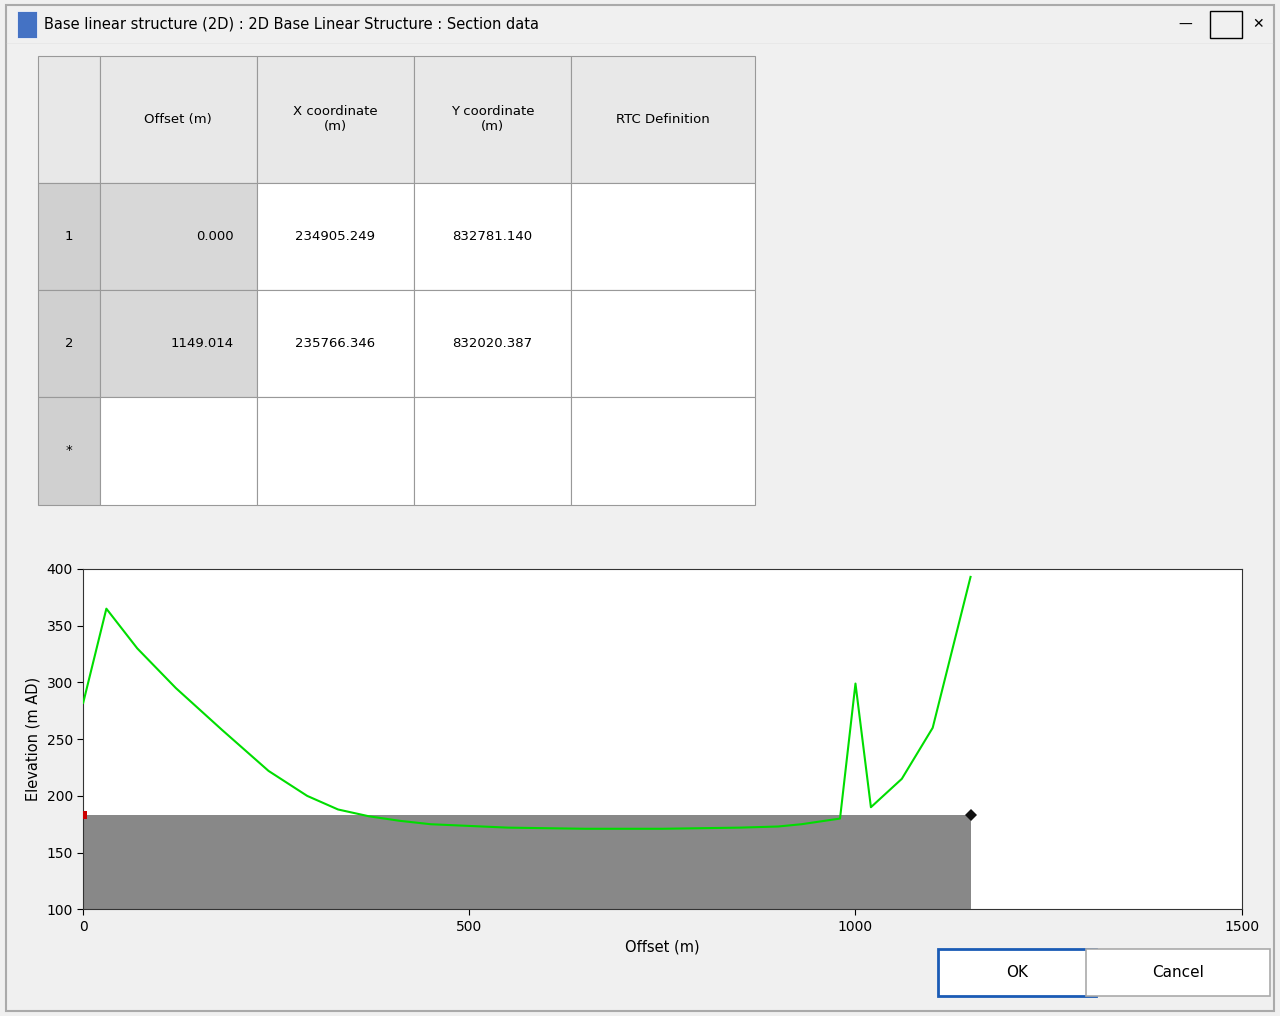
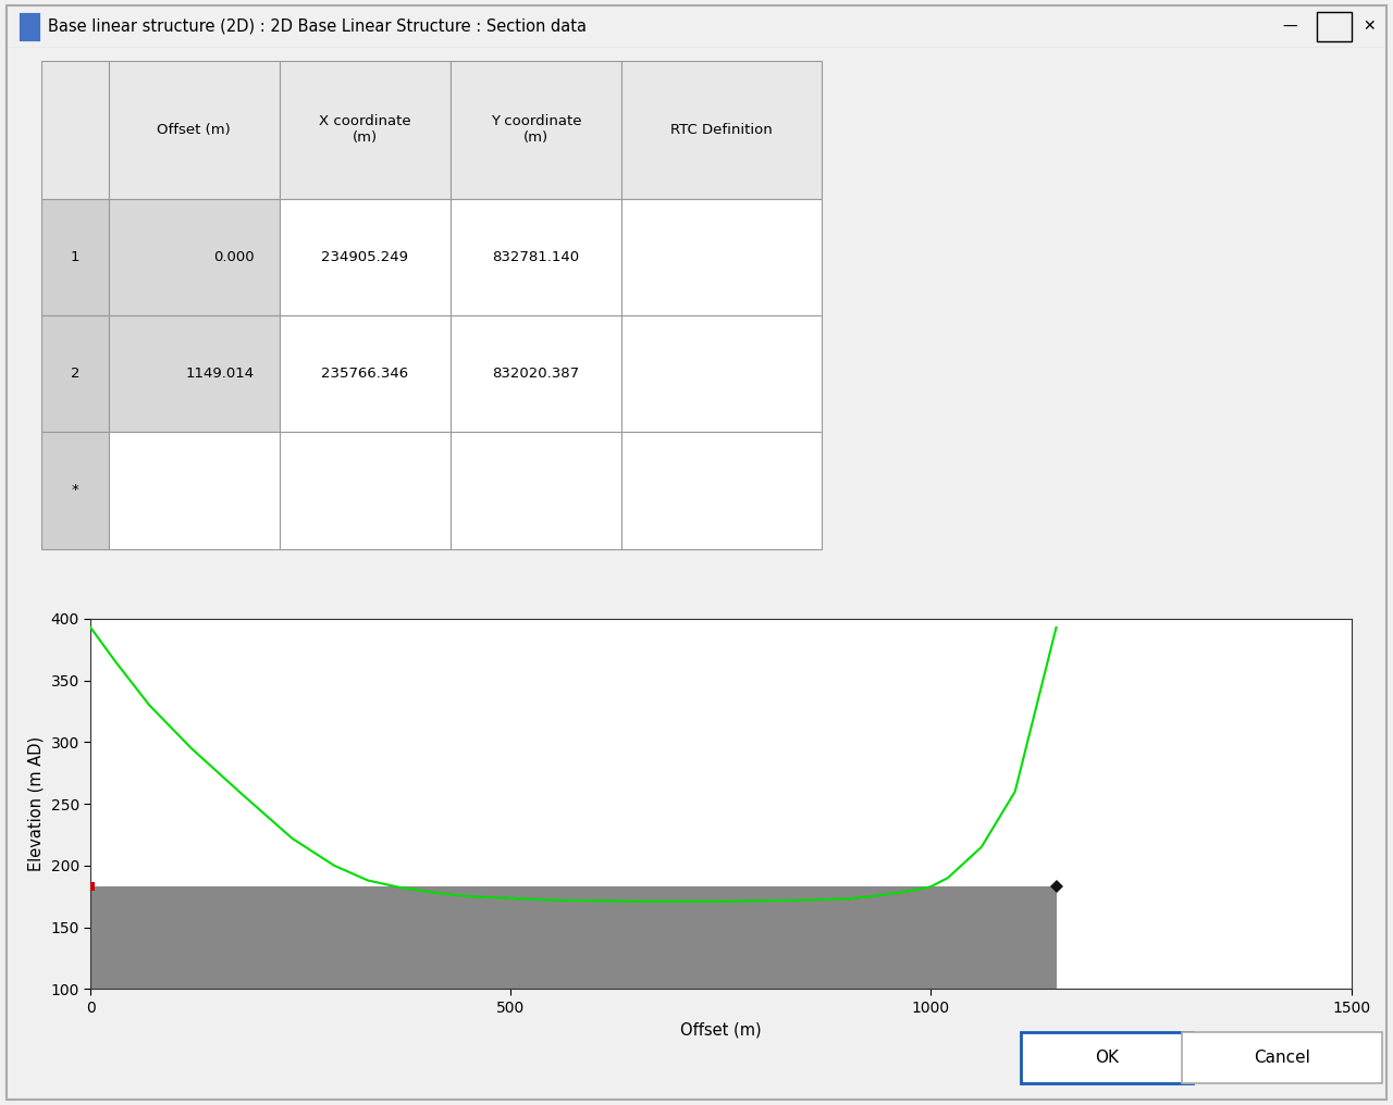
0: 282 -> 393
1000: 299 -> 183
